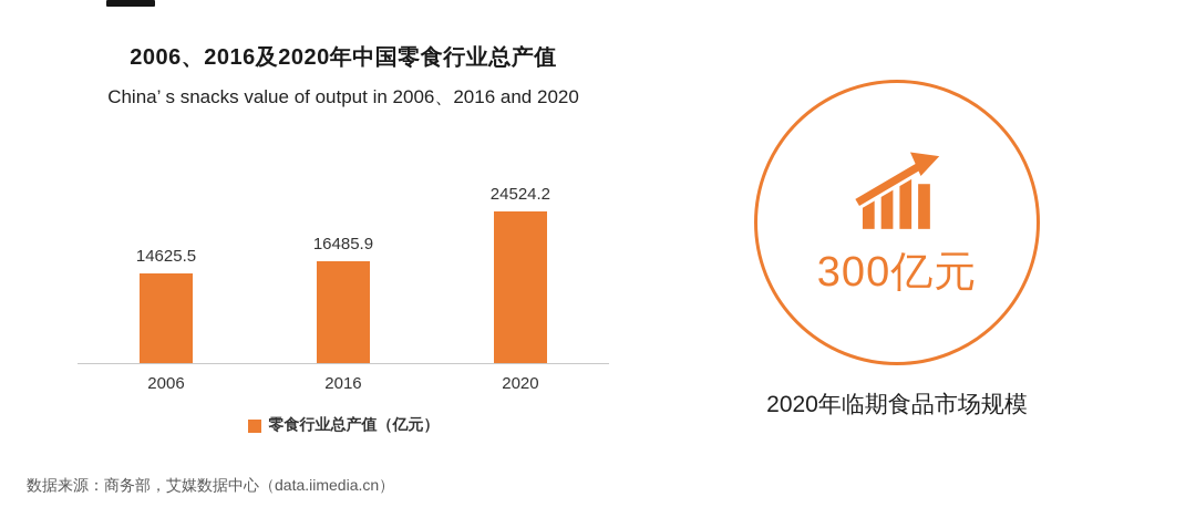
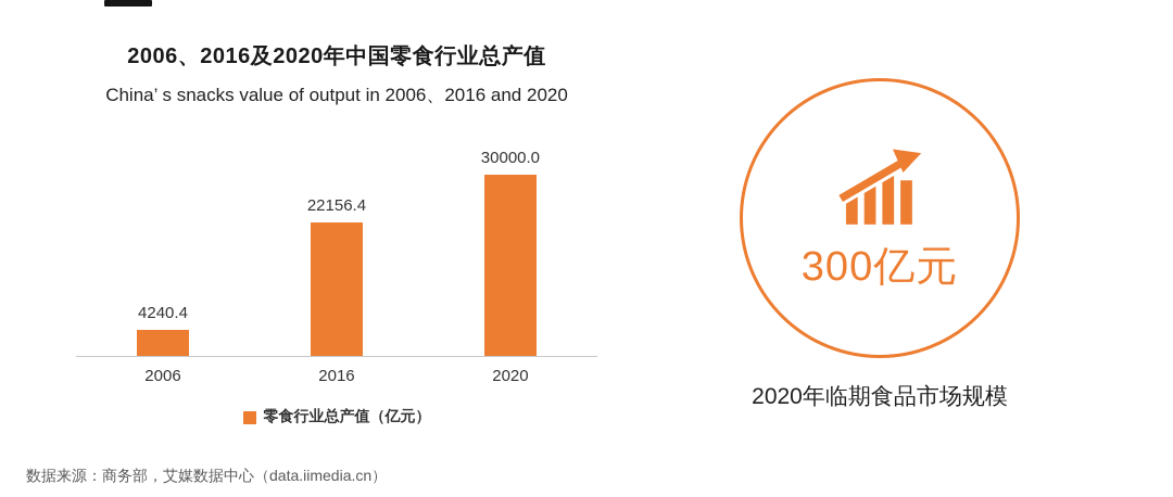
2006: 14625.5 -> 4240.4
2016: 16485.9 -> 22156.4
2020: 24524.2 -> 30000.0
